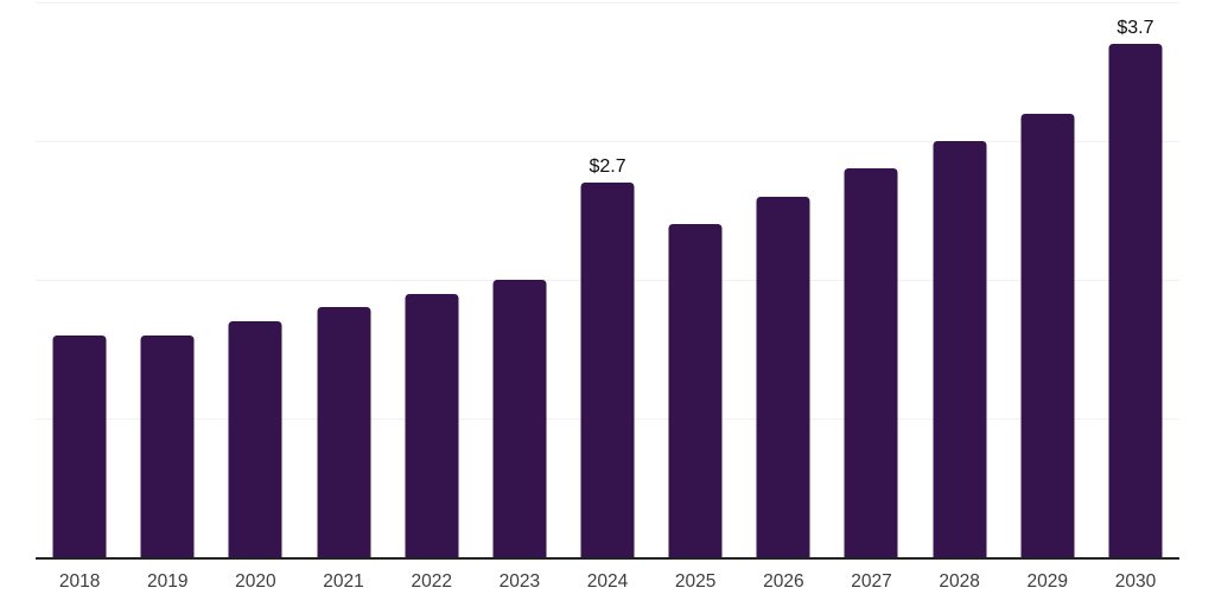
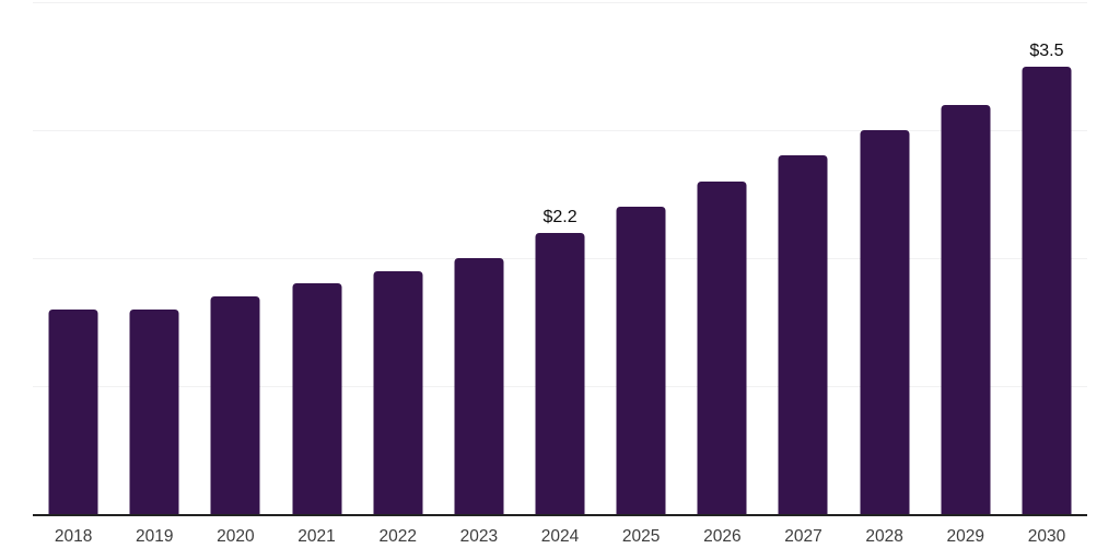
2024: $2.7 -> $2.2
2030: $3.7 -> $3.5
